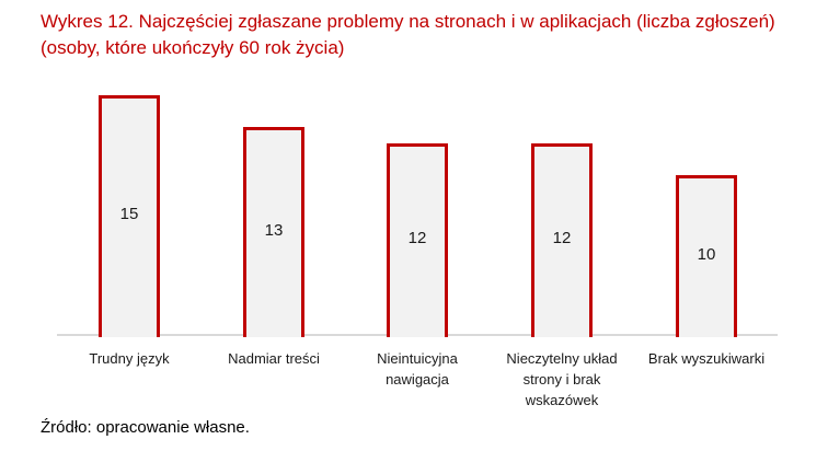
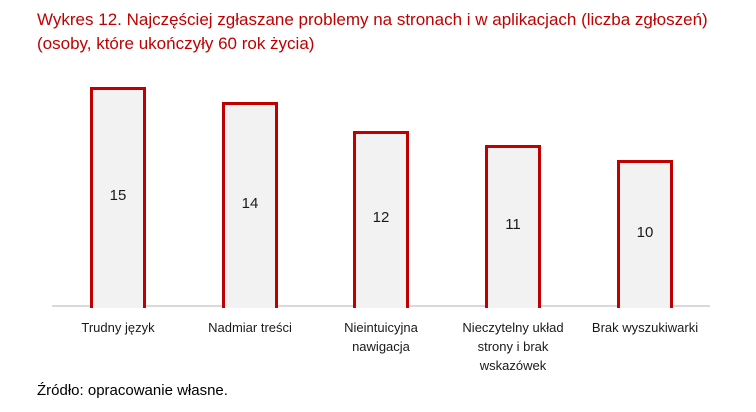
Nadmiar treści: 13 -> 14
Nieczytelny układ strony i brak wskazówek: 12 -> 11
